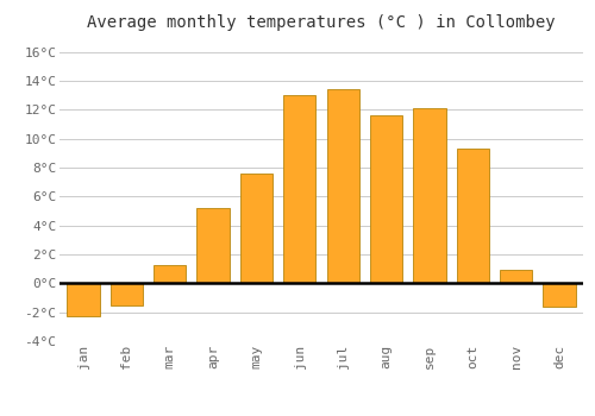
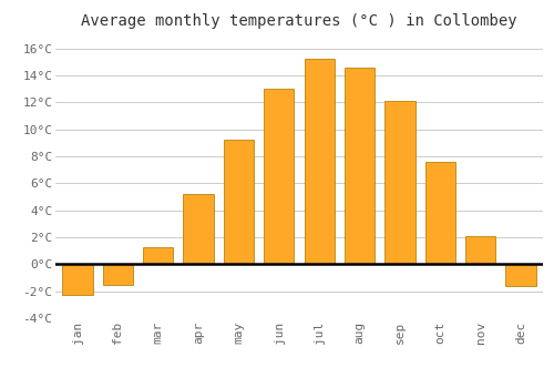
may: 7.6°C -> 9.2°C
jul: 13.4°C -> 15.2°C
aug: 11.6°C -> 14.6°C
oct: 9.3°C -> 7.6°C
nov: 0.9°C -> 2.1°C
